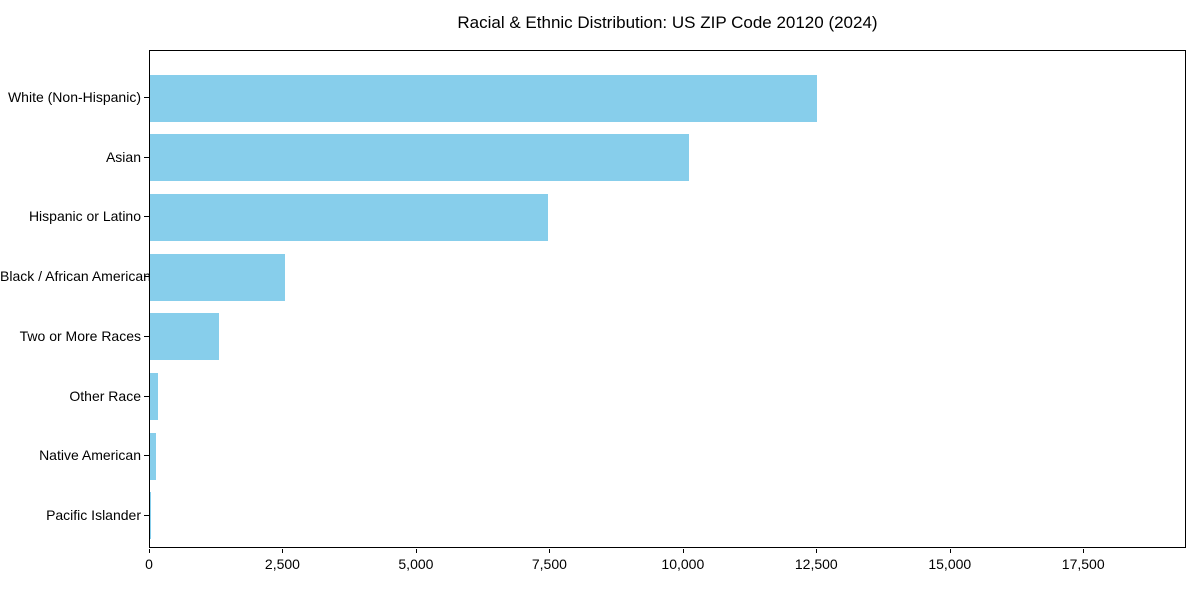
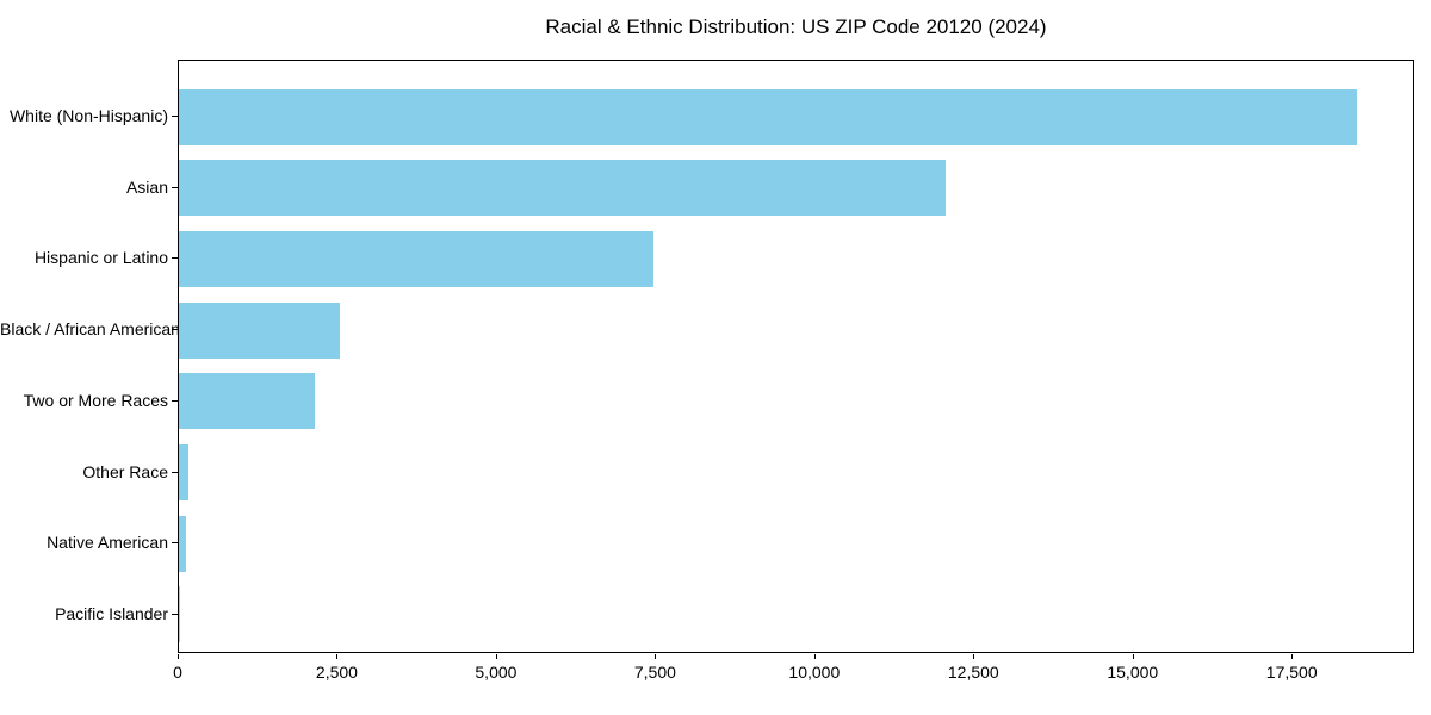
White (Non-Hispanic): 12500 -> 18500
Asian: 10100 -> 12000
Two or More Races: 1300 -> 2100
